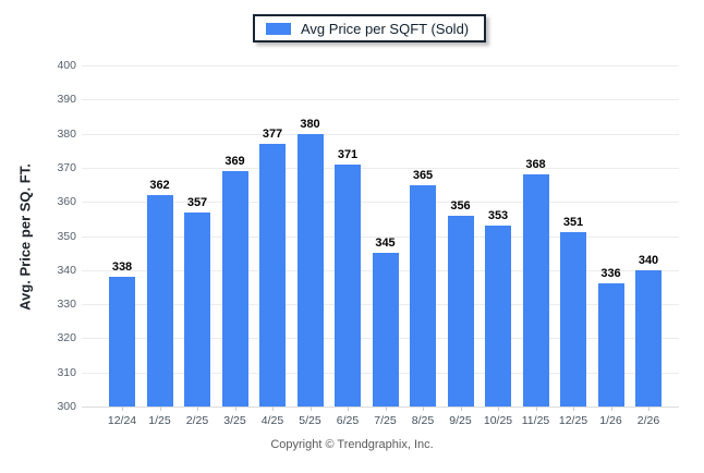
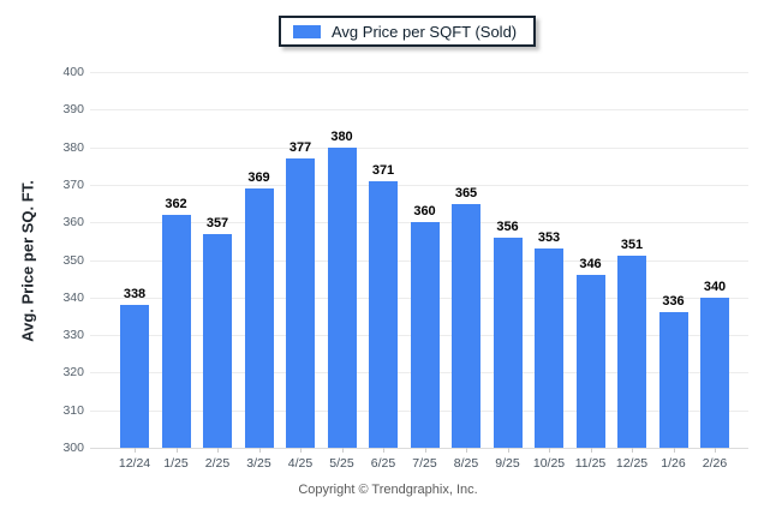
7/25: 345 -> 360
11/25: 368 -> 346
